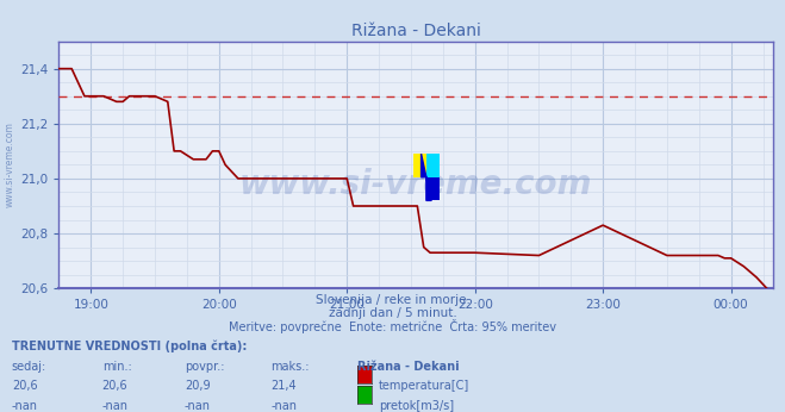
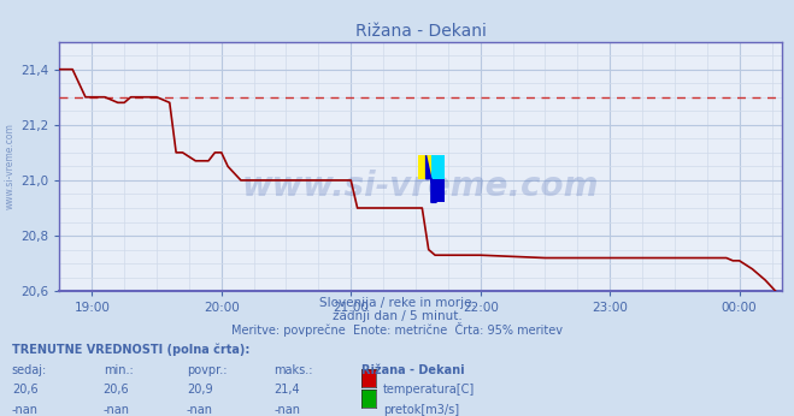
23:00: 20,83 -> 20,72
